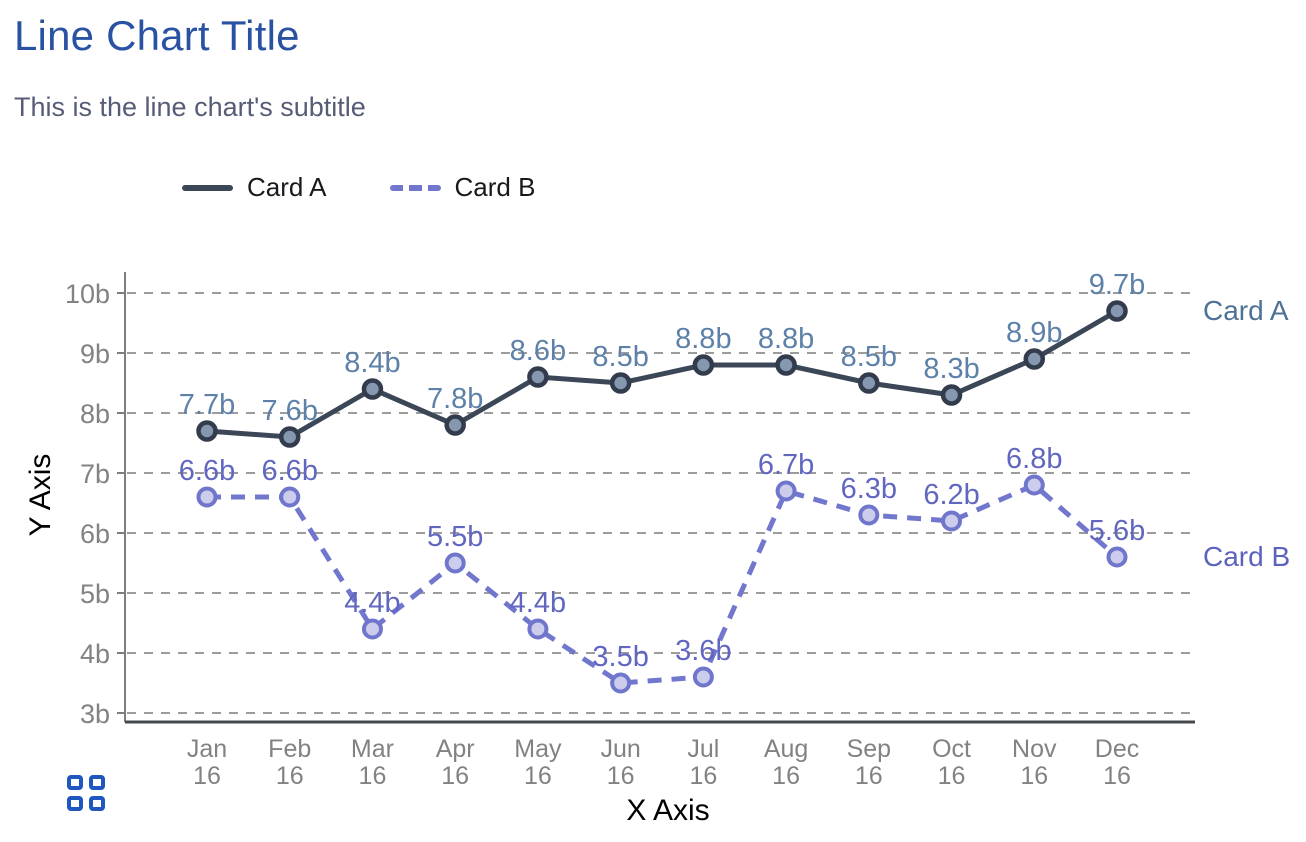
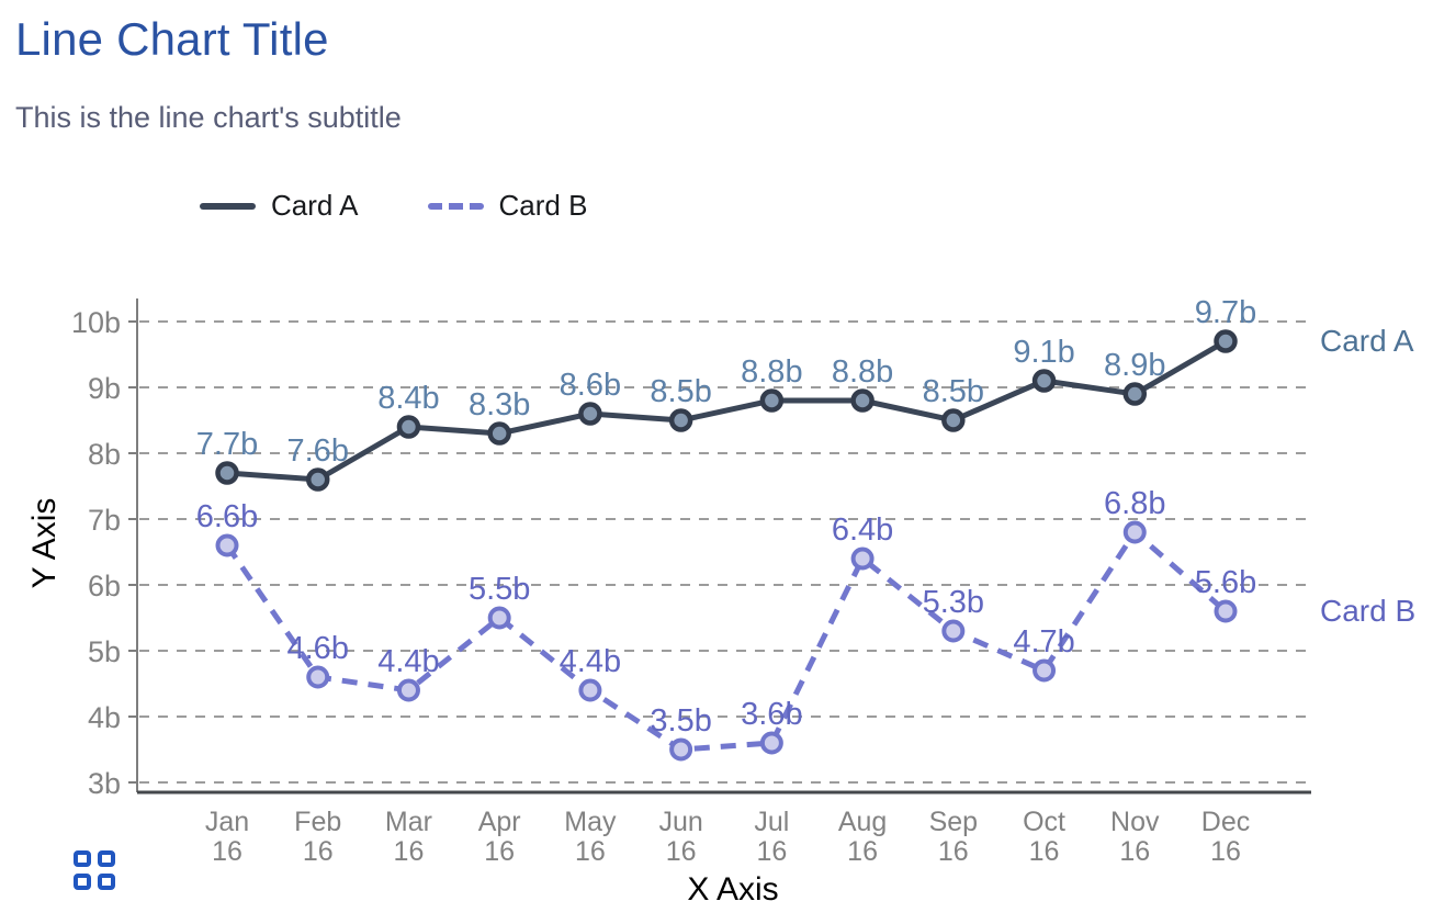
Card B/Feb 16: 6.6b -> 4.6b
Card A/Apr 16: 7.8b -> 8.3b
Card B/Aug 16: 6.7b -> 6.4b
Card B/Sep 16: 6.3b -> 5.3b
Card A/Oct 16: 8.3b -> 9.1b
Card B/Oct 16: 6.2b -> 4.7b
